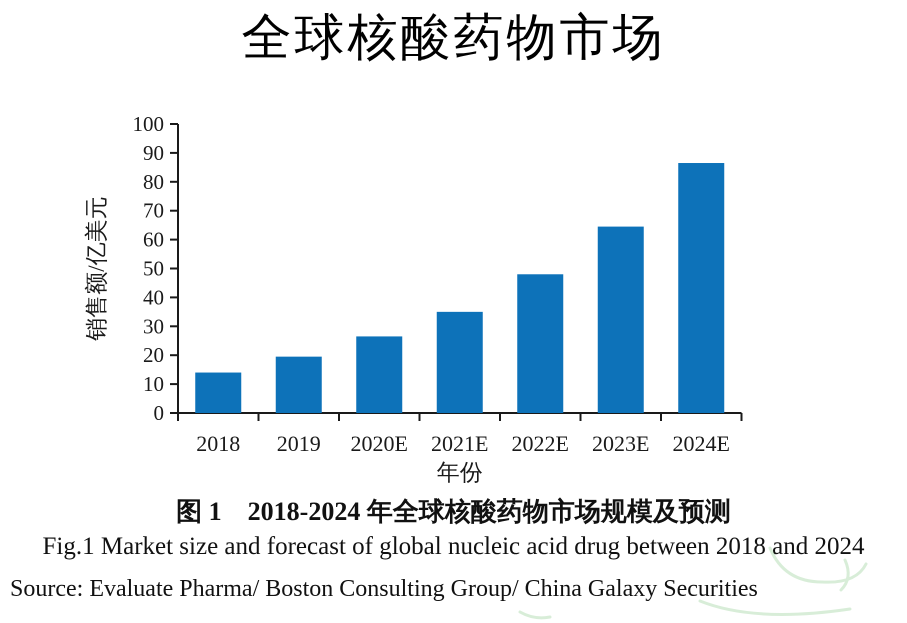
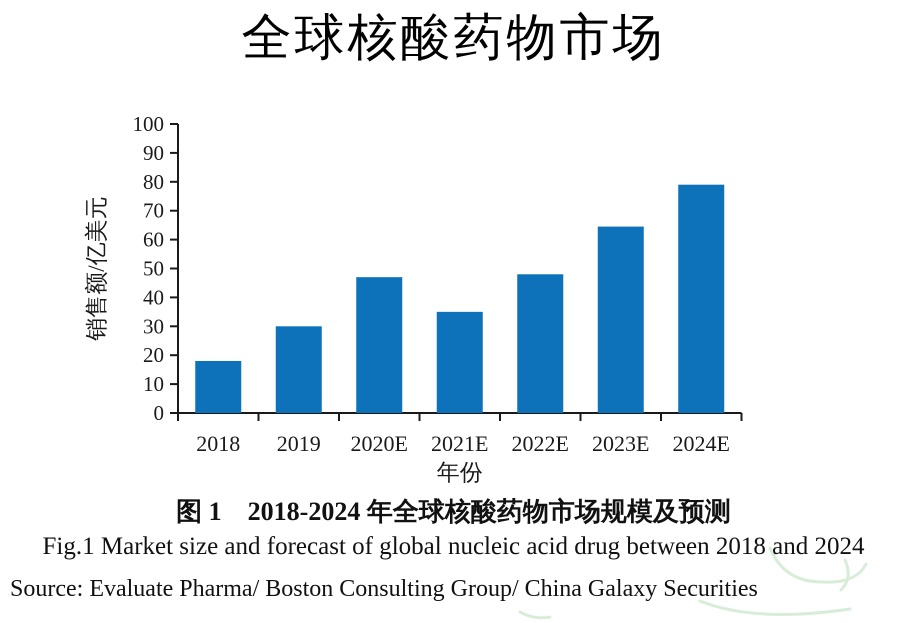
2018: 14 -> 18
2019: 20 -> 30
2020E: 26 -> 47
2024E: 86 -> 79
